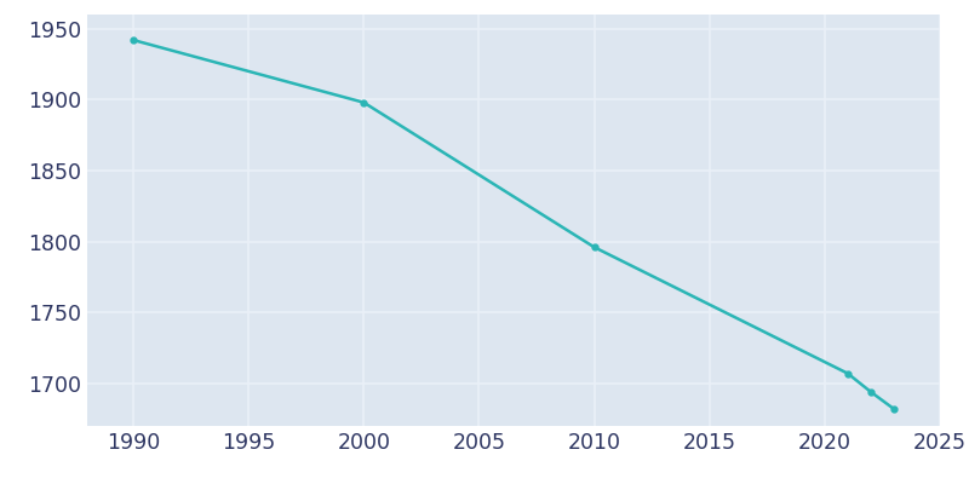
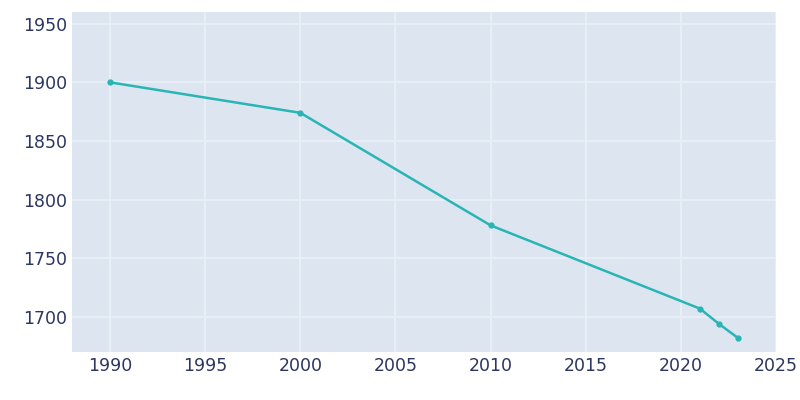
1990: 1942 -> 1900
2000: 1898 -> 1874
2010: 1796 -> 1778
